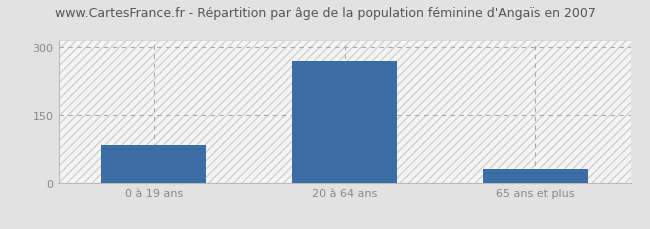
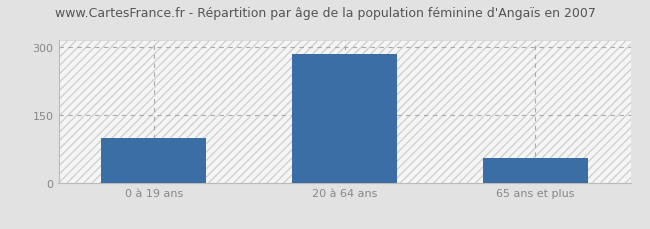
0 à 19 ans: 85 -> 100
20 à 64 ans: 270 -> 285
65 ans et plus: 32 -> 55
